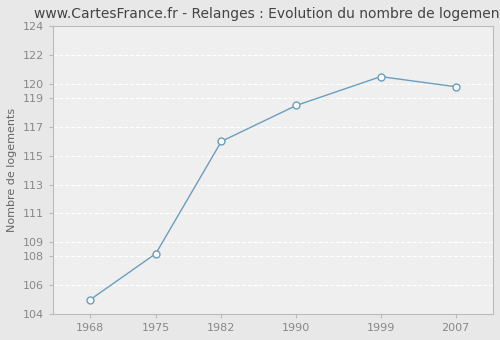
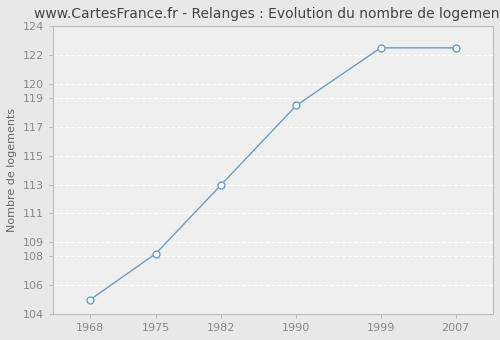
1982: 116.0 -> 113.0
1999: 120.5 -> 122.5
2007: 119.8 -> 122.5
